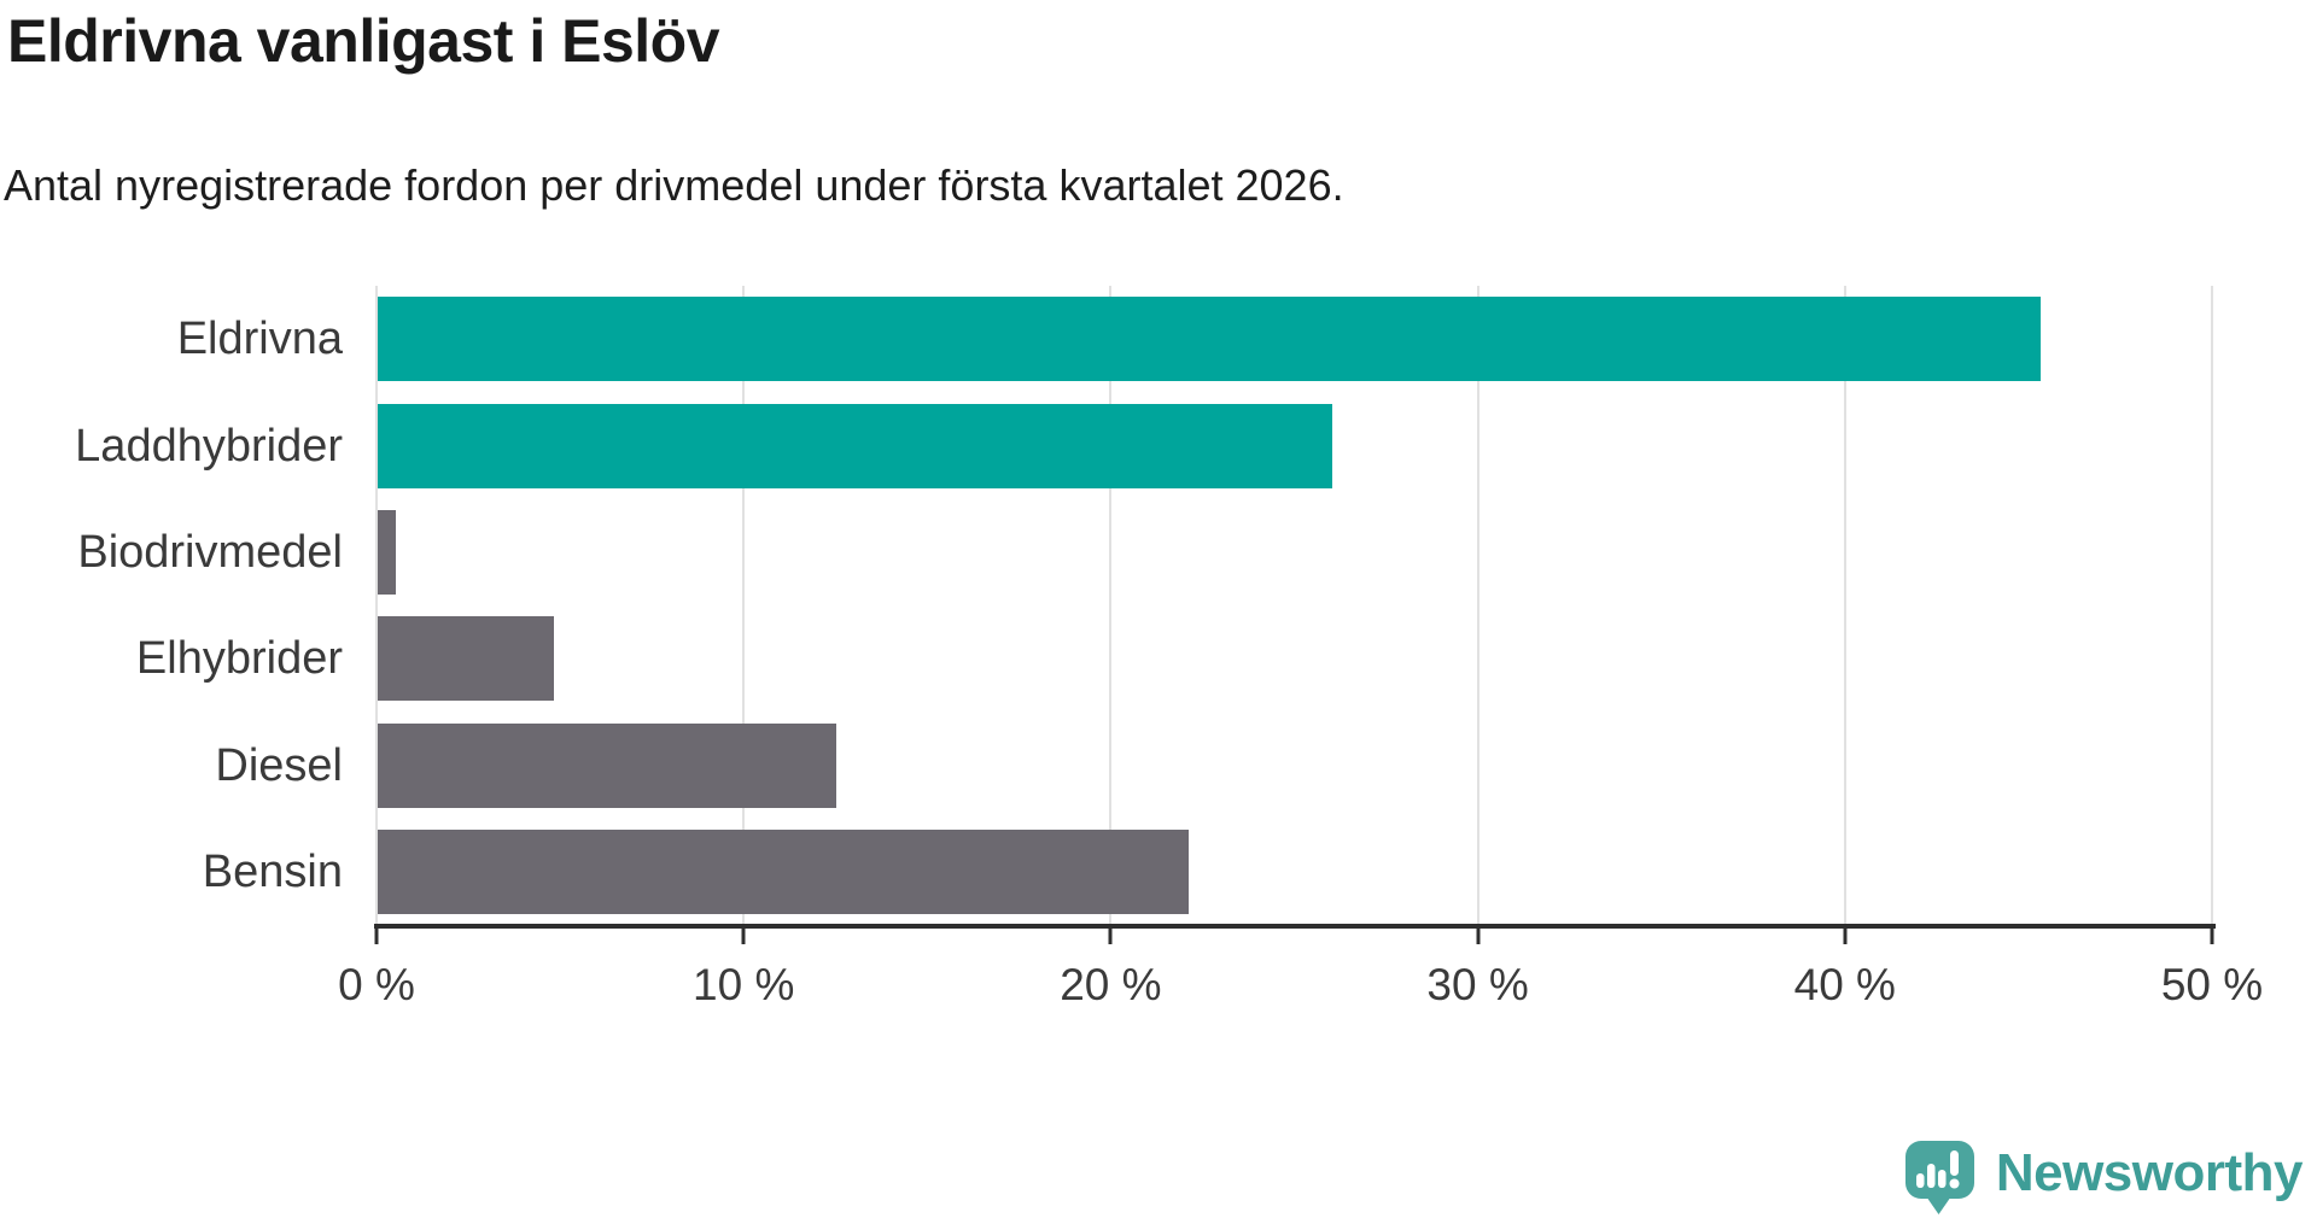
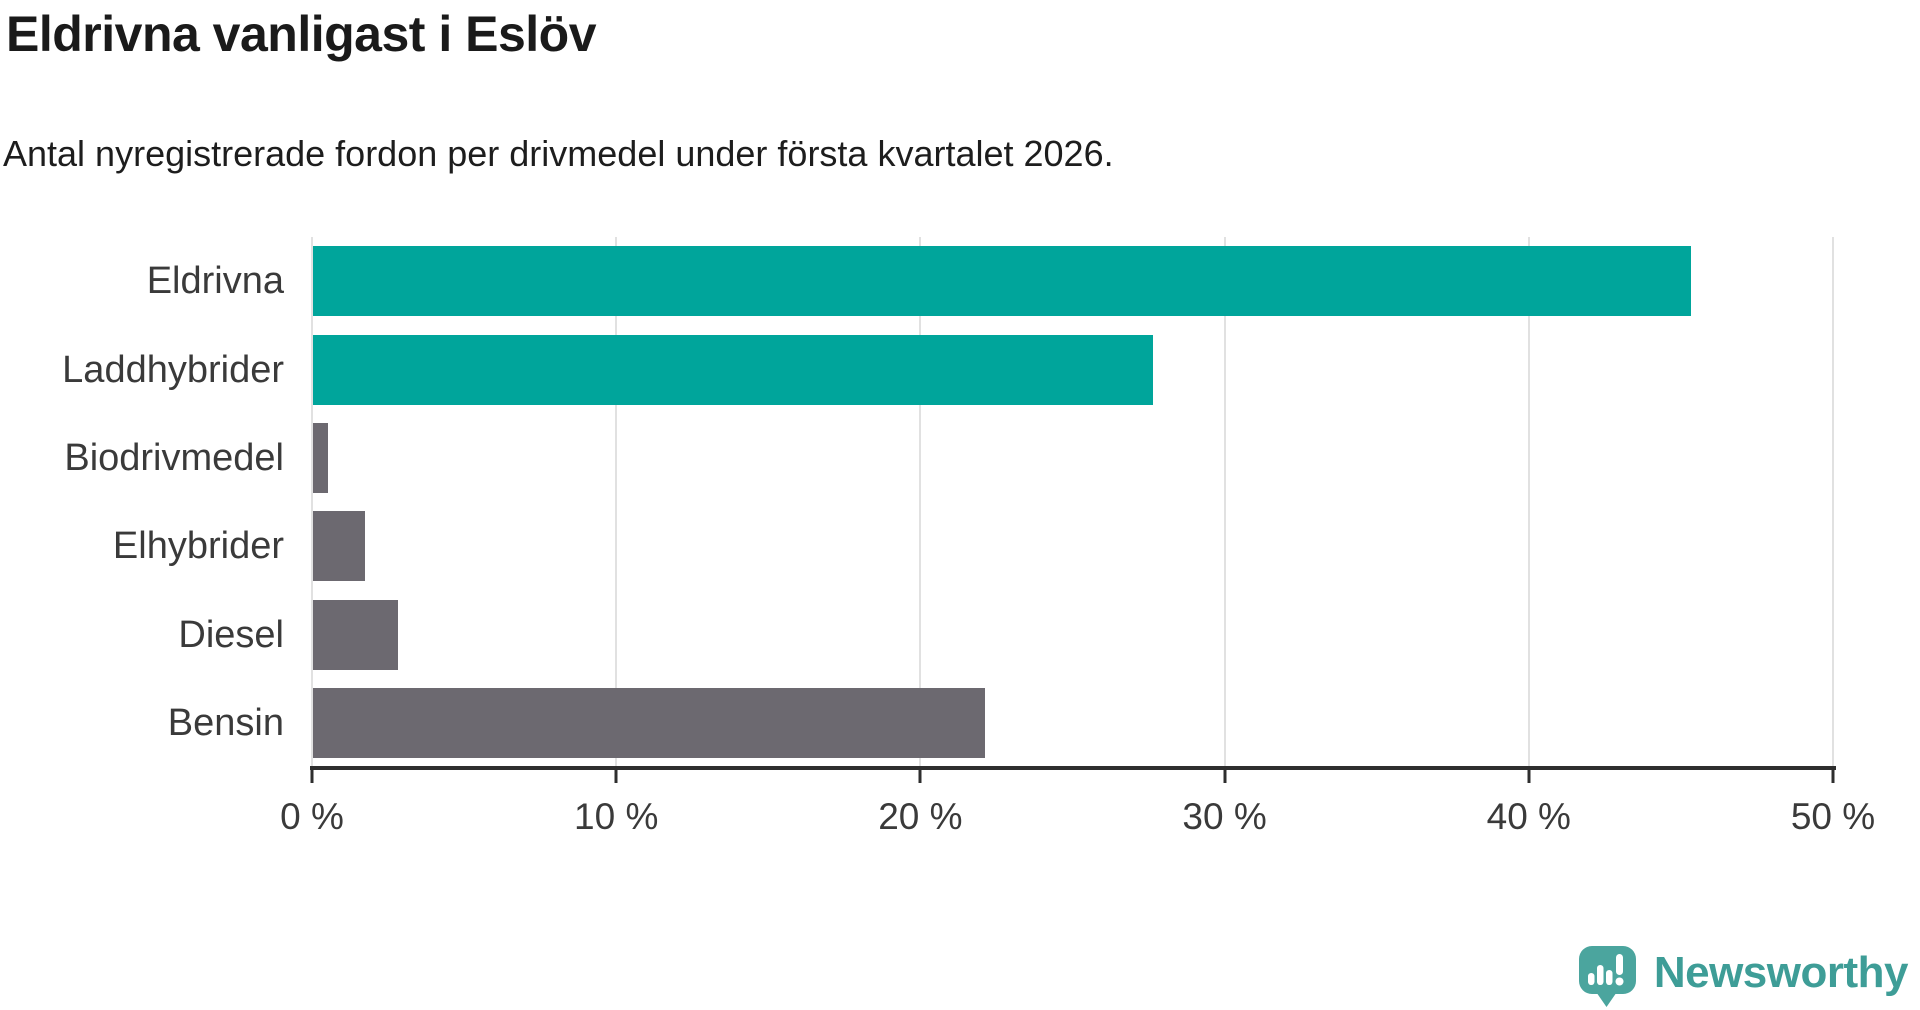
Laddhybrider: 26.0% -> 27.6%
Elhybrider: 4.8% -> 1.7%
Diesel: 12.5% -> 2.8%
